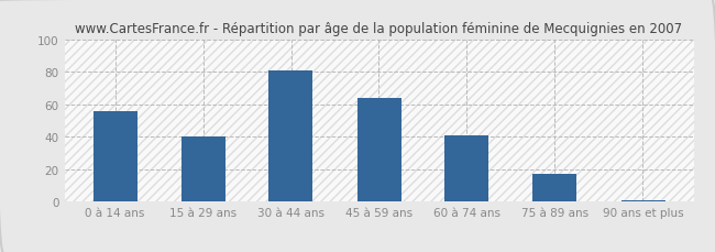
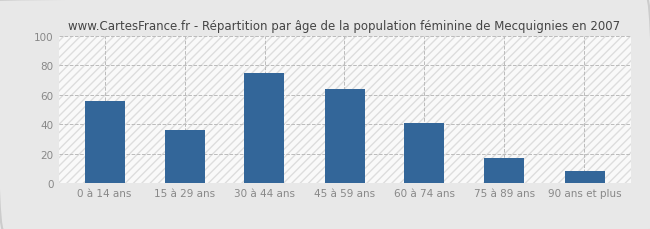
15 à 29 ans: 40 -> 36
30 à 44 ans: 81 -> 75
90 ans et plus: 1 -> 8
